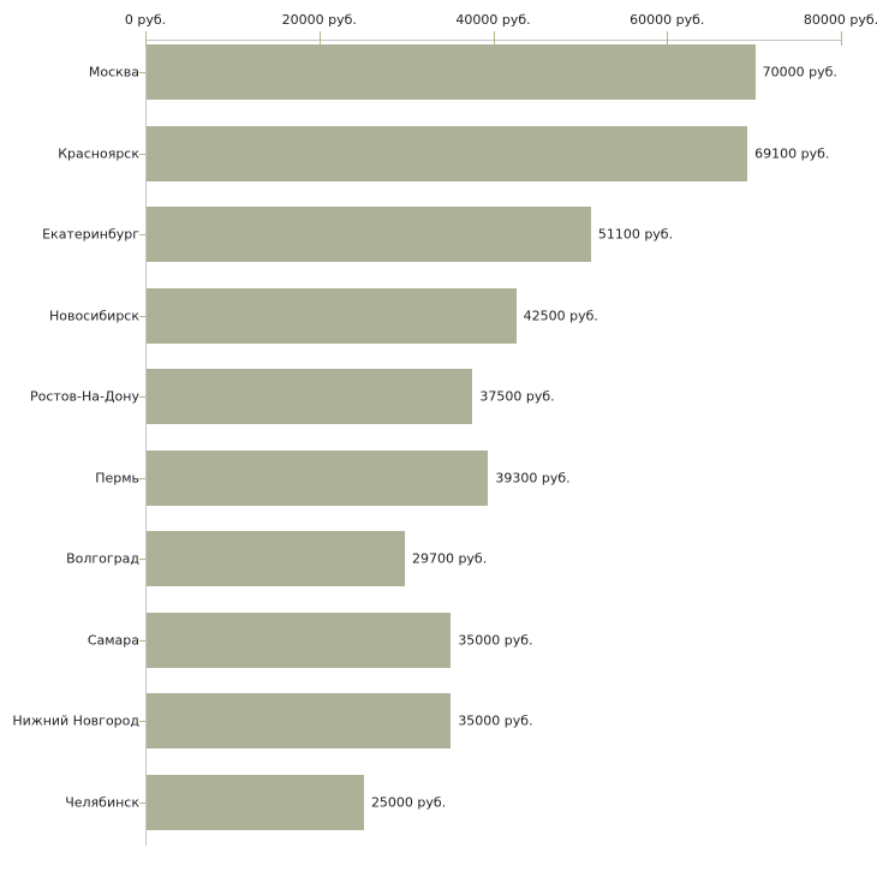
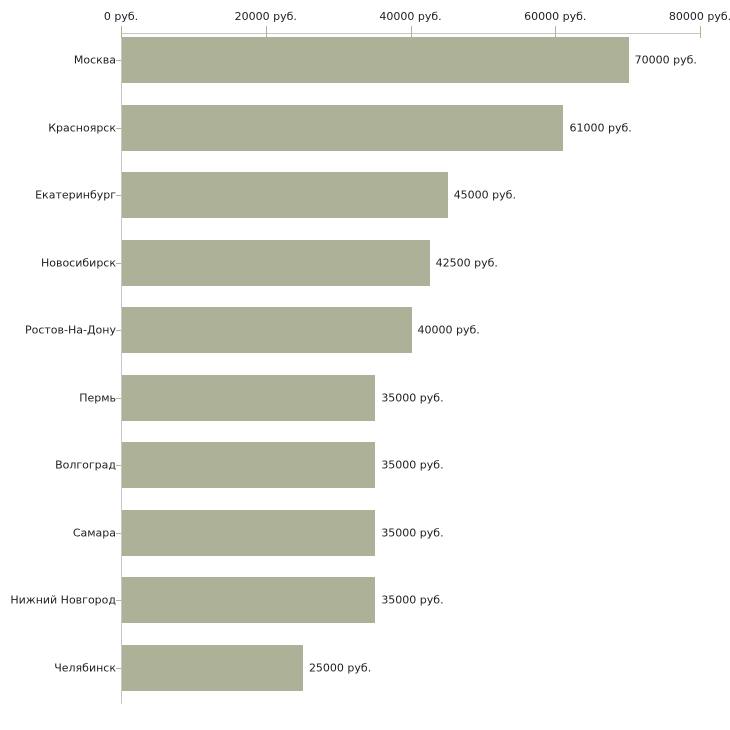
Красноярск: 69100 -> 61000
Екатеринбург: 51100 -> 45000
Ростов-На-Дону: 37500 -> 40000
Пермь: 39300 -> 35000
Волгоград: 29700 -> 35000
